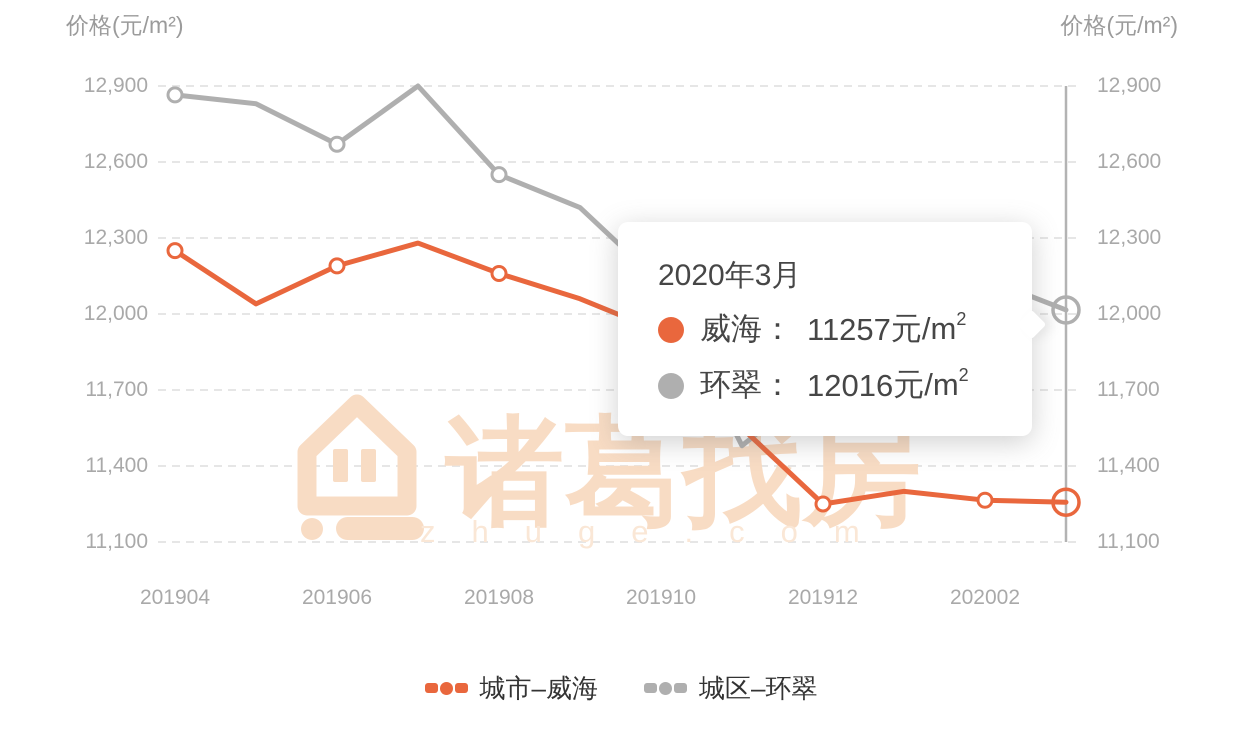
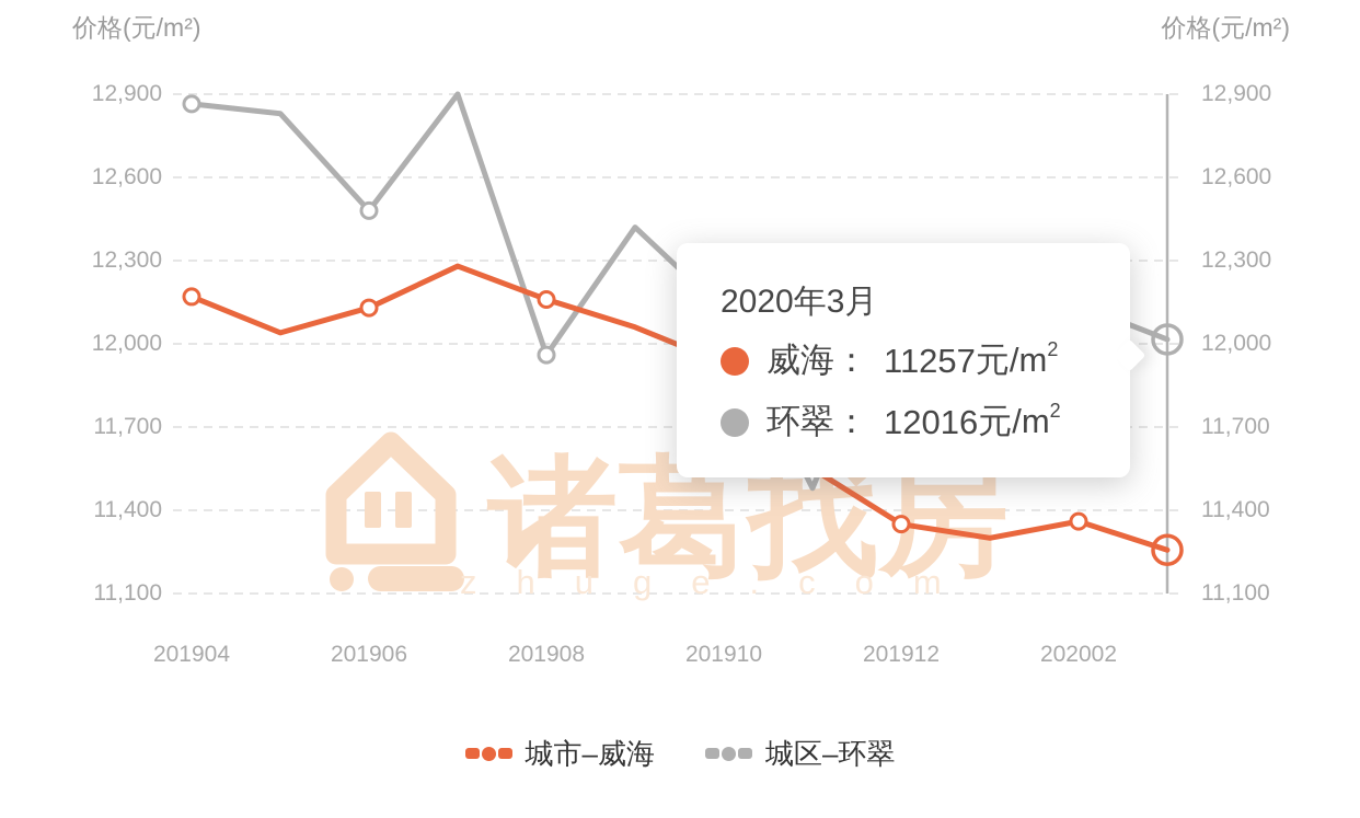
城市–威海/201904: 12250 -> 12170
城市–威海/201906: 12190 -> 12130
城区–环翠/201906: 12670 -> 12480
城区–环翠/201908: 12550 -> 11960
城市–威海/201912: 11250 -> 11350
城区–环翠/201912: 11740 -> 12250
城市–威海/202002: 11260 -> 11360
